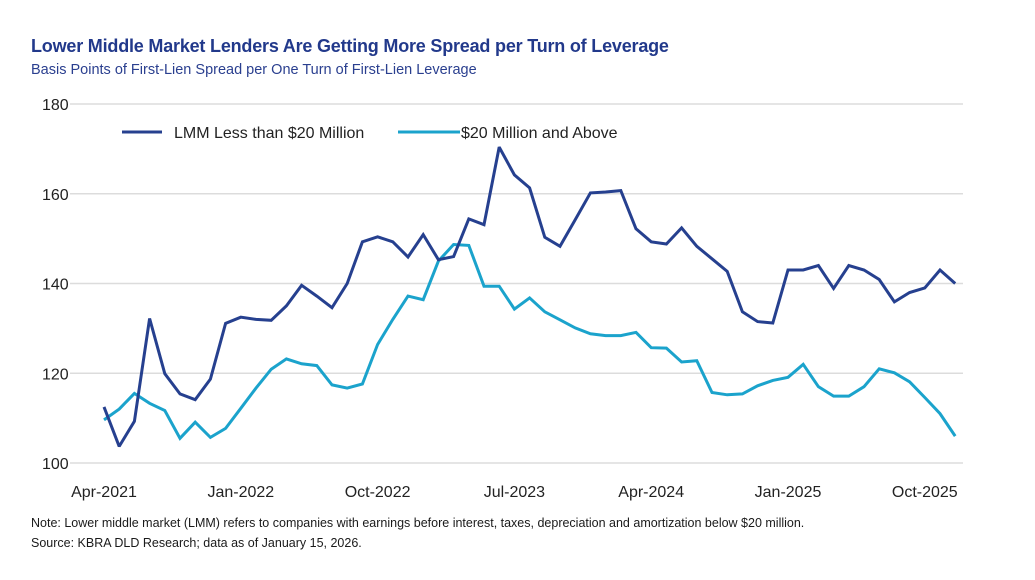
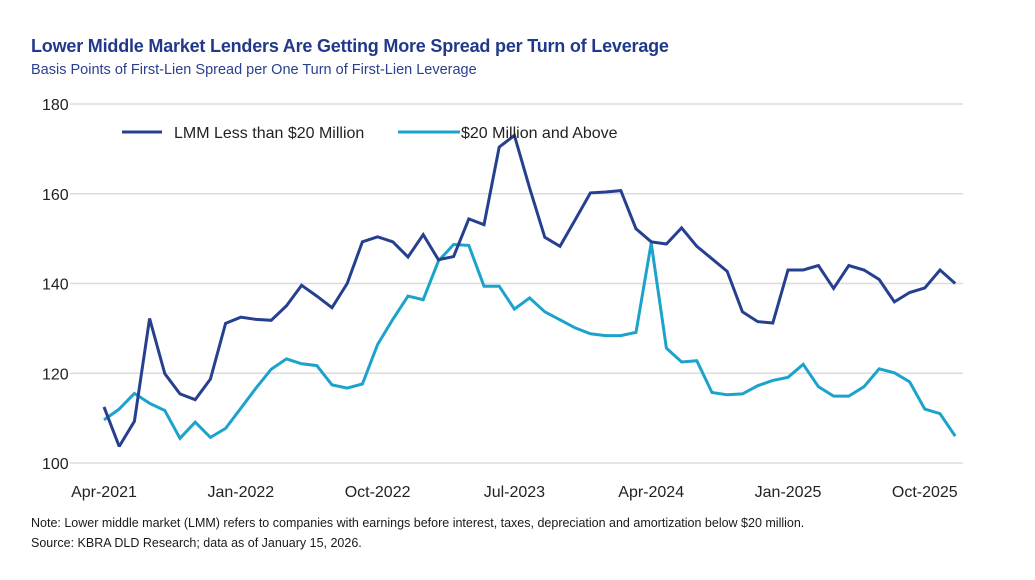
LMM Less than $20 Million/Jul-2023: 164 -> 173
$20 Million and Above/Apr-2024: 126 -> 149
$20 Million and Above/Oct-2025: 115 -> 112
